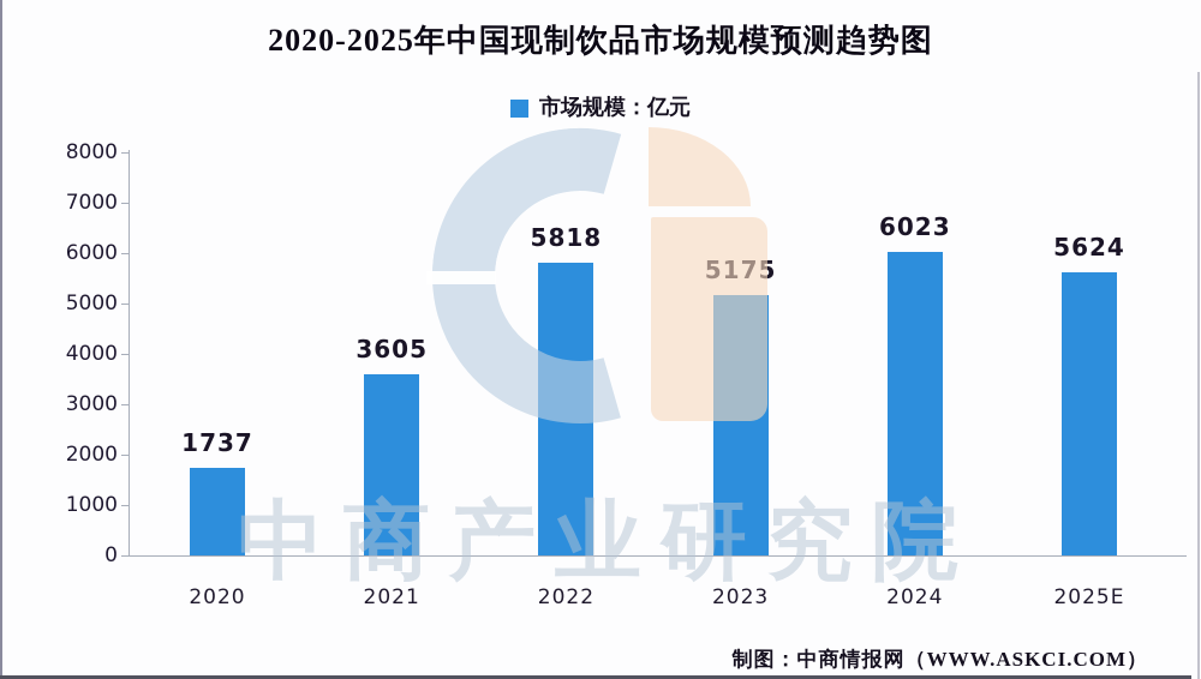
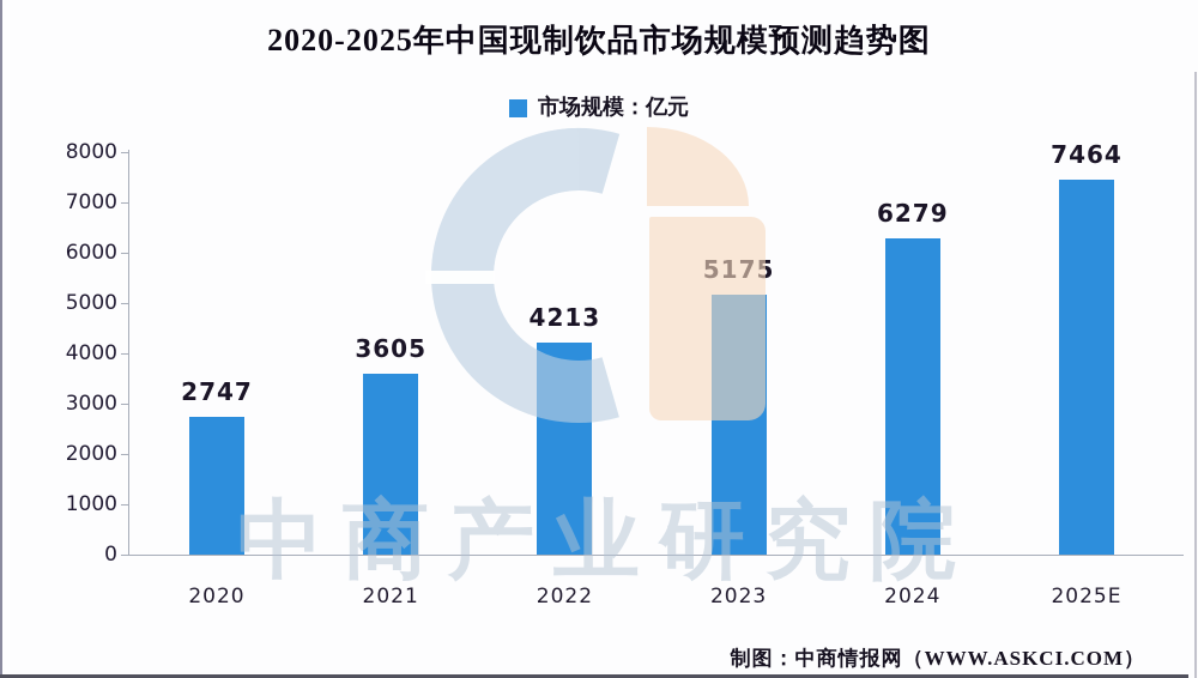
2020: 1737 -> 2747
2022: 5818 -> 4213
2024: 6023 -> 6279
2025E: 5624 -> 7464
